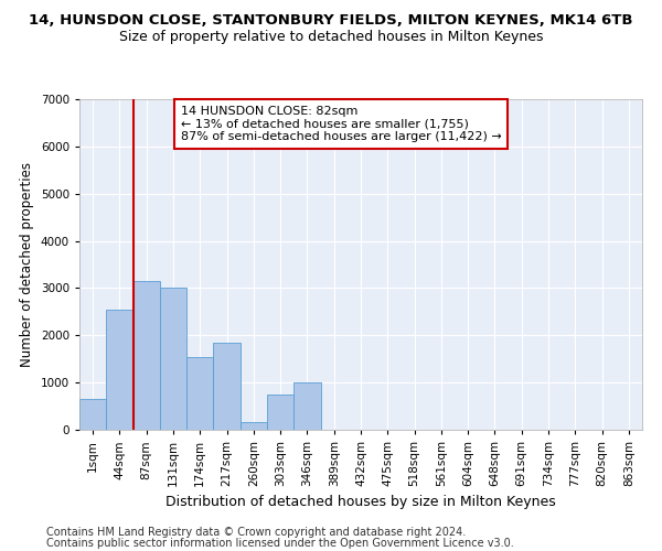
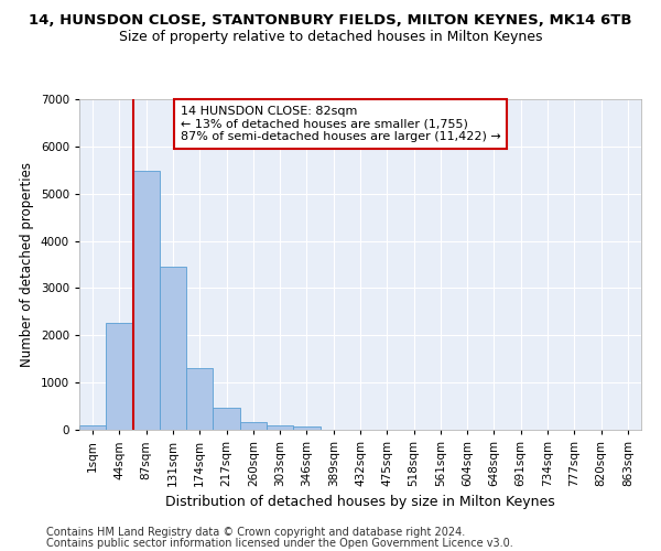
1sqm: 650 -> 90
44sqm: 2550 -> 2270
87sqm: 3150 -> 5480
131sqm: 3000 -> 3450
174sqm: 1550 -> 1310
217sqm: 1850 -> 470
303sqm: 750 -> 90
346sqm: 1000 -> 60
